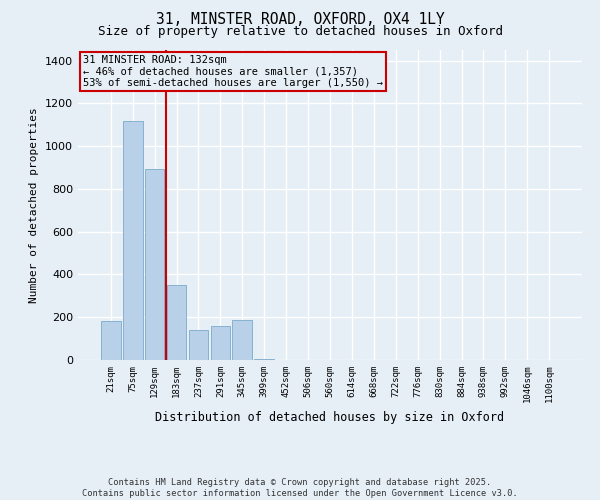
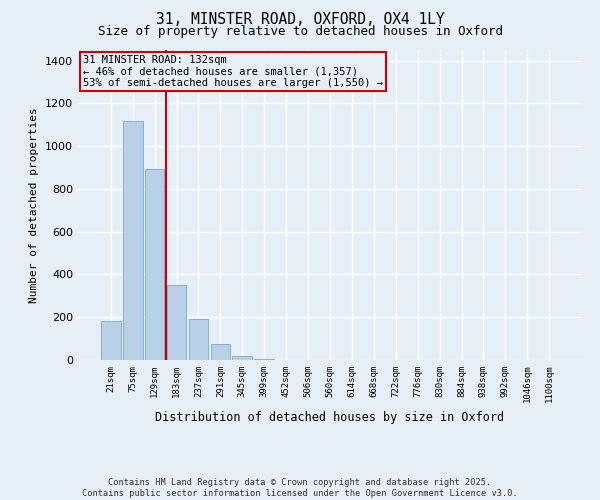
237sqm: 140 -> 190
291sqm: 160 -> 75
345sqm: 185 -> 18
